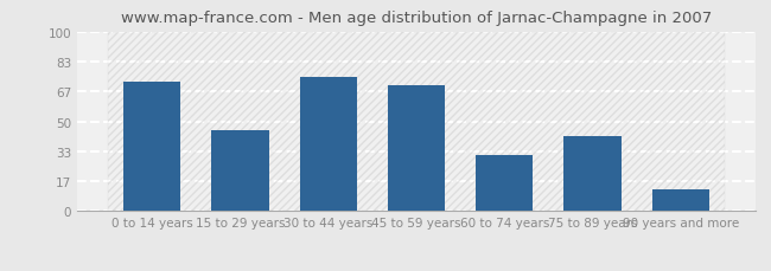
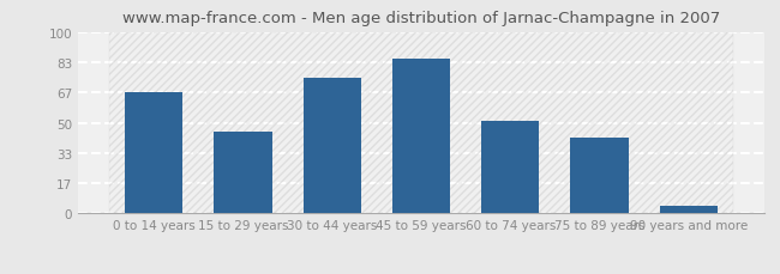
0 to 14 years: 72 -> 67
45 to 59 years: 70 -> 85
60 to 74 years: 31 -> 51
90 years and more: 12 -> 4
